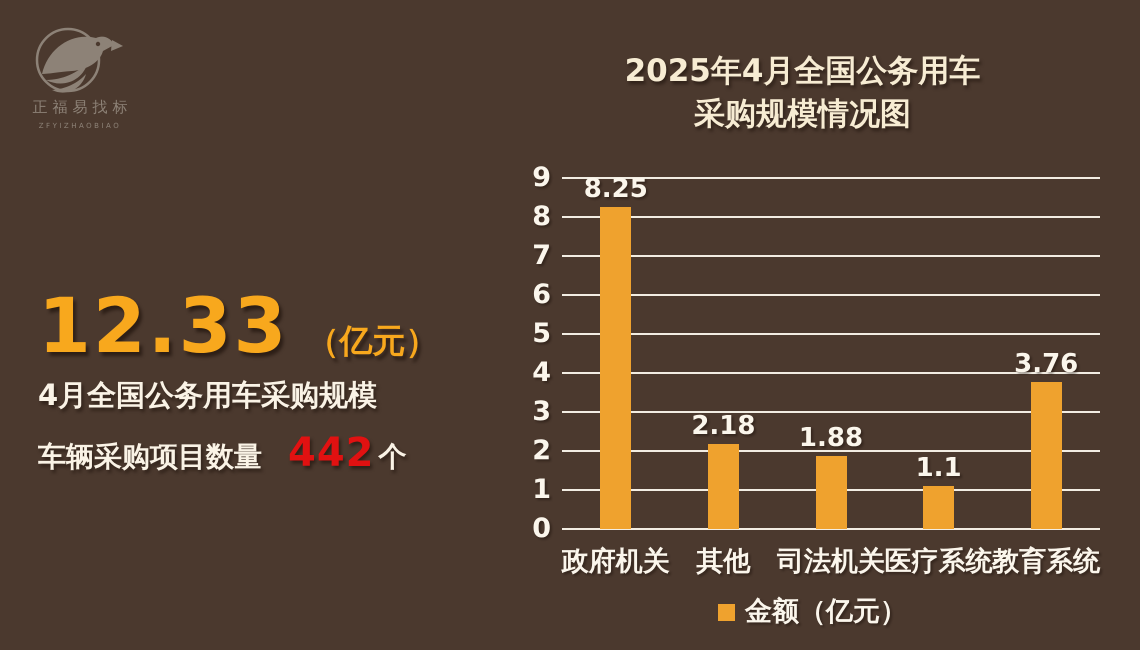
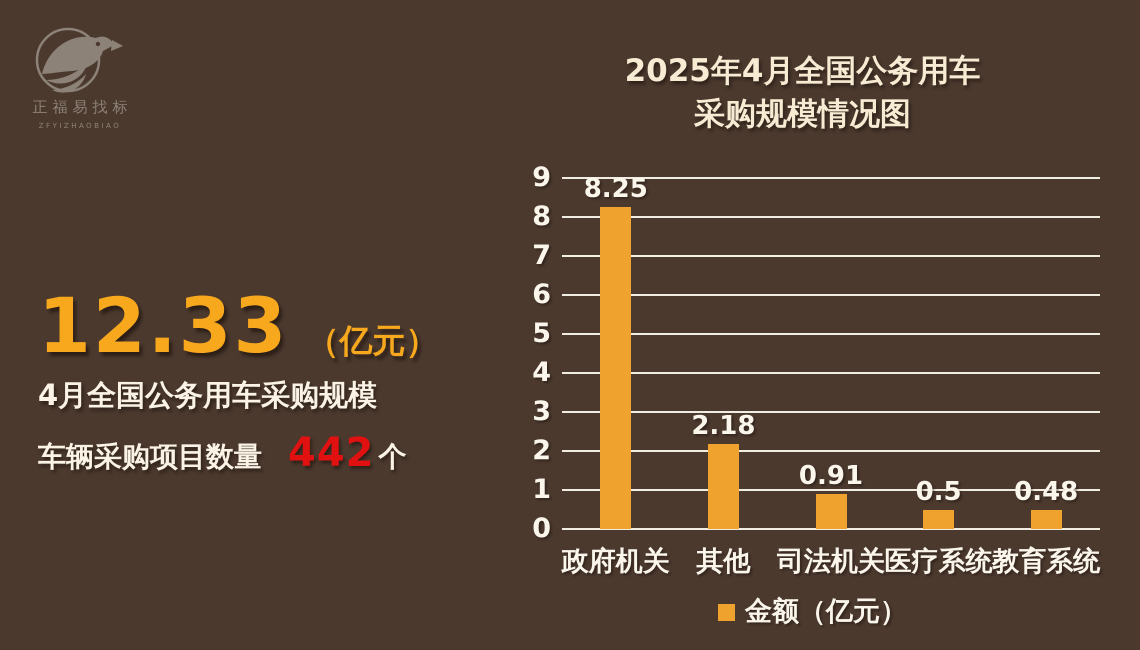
司法机关: 1.88 -> 0.91
医疗系统: 1.1 -> 0.5
教育系统: 3.76 -> 0.48
